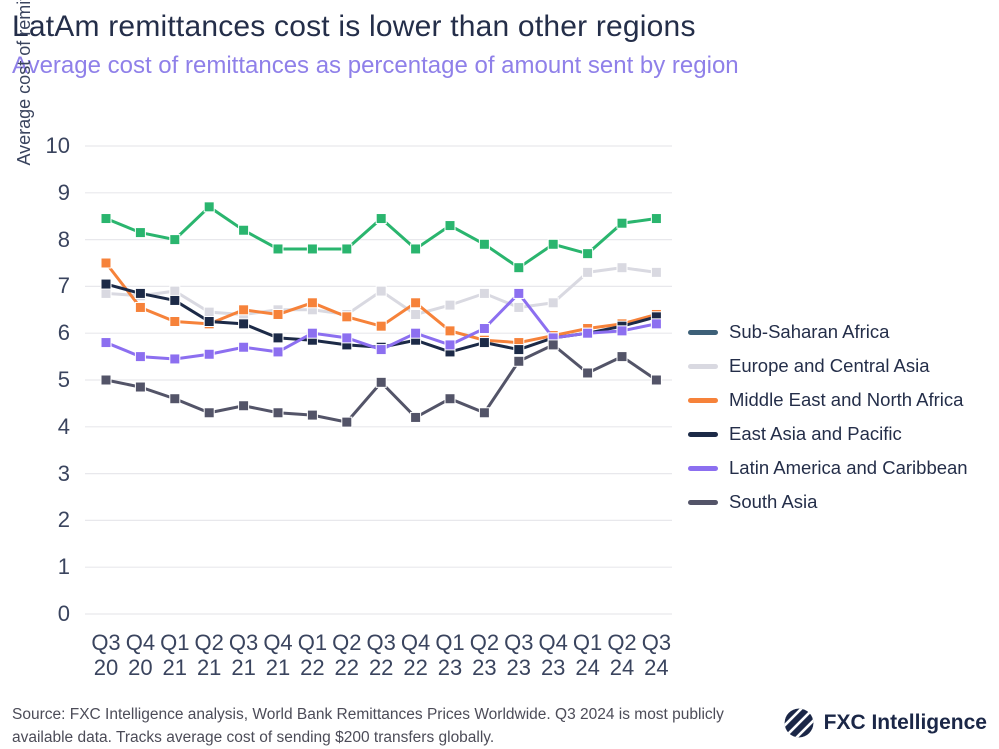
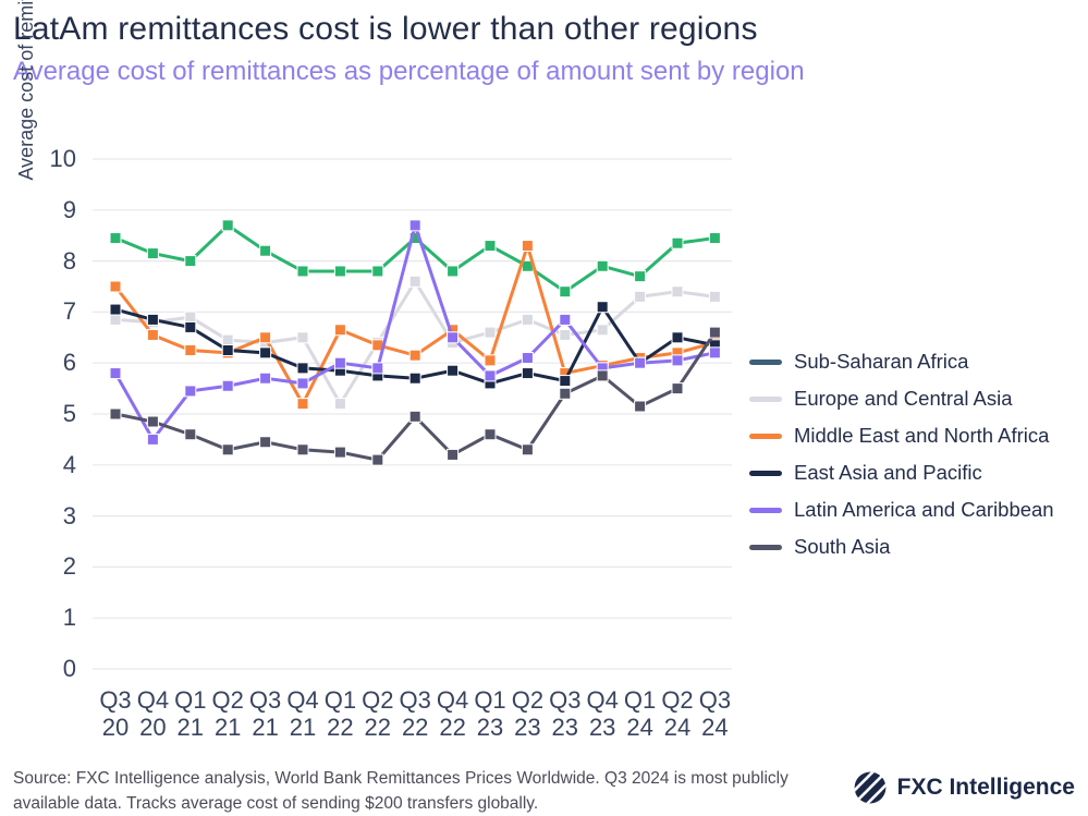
Latin America and Caribbean/Q4 20: 5.5 -> 4.5
Middle East and North Africa/Q4 21: 6.4 -> 5.2
Europe and Central Asia/Q1 22: 6.5 -> 5.2
Europe and Central Asia/Q3 22: 6.9 -> 7.6
Latin America and Caribbean/Q3 22: 5.7 -> 8.7
Latin America and Caribbean/Q4 22: 6.0 -> 6.5
Middle East and North Africa/Q2 23: 5.8 -> 8.3
East Asia and Pacific/Q4 23: 5.9 -> 7.1
East Asia and Pacific/Q2 24: 6.2 -> 6.5
South Asia/Q3 24: 5.0 -> 6.6
